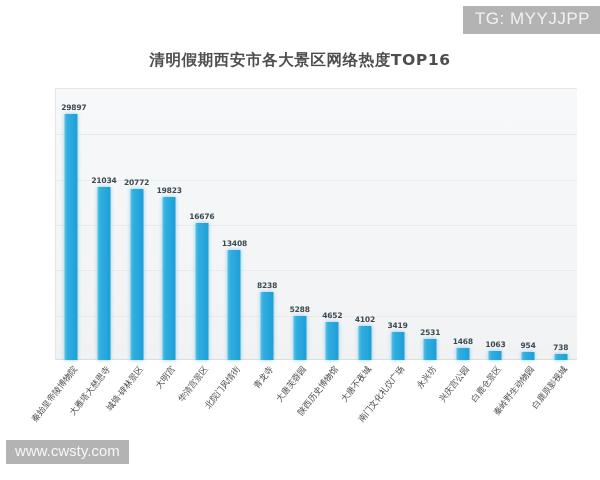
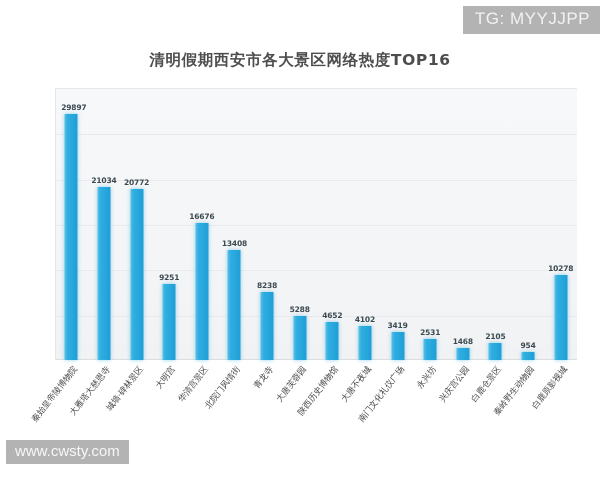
大明宫: 19823 -> 9251
白鹿仓景区: 1063 -> 2105
白鹿原影视城: 738 -> 10278
